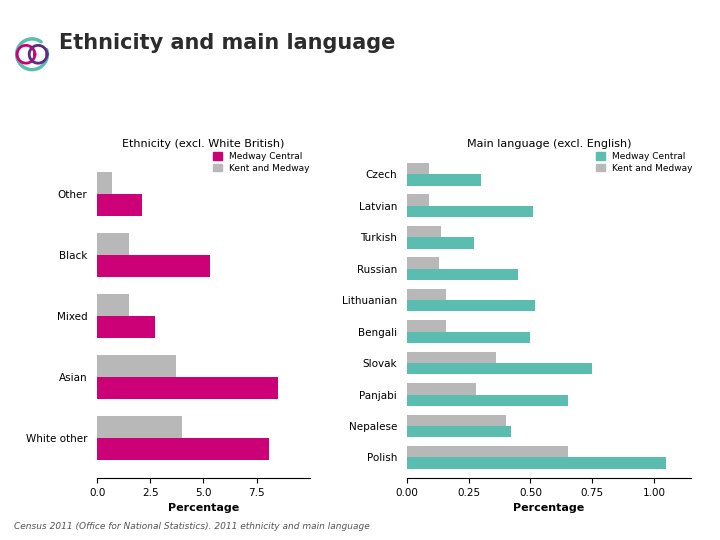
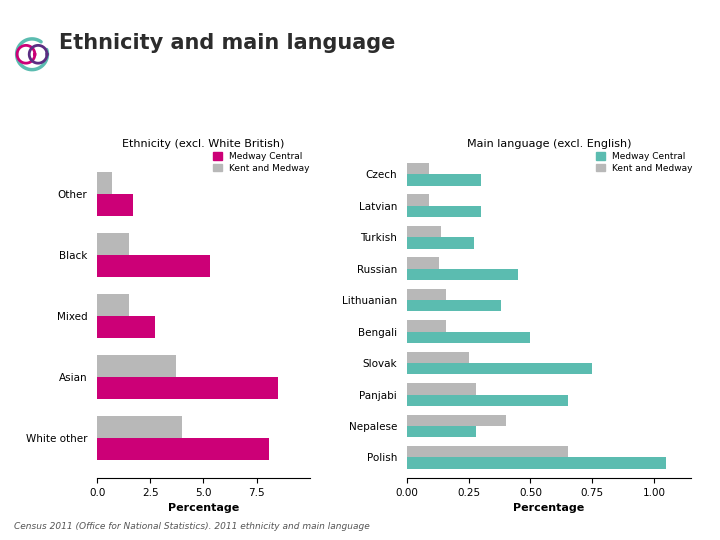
Ethnicity (excl. White British)/Medway Central/Other: 2.1 -> 1.7
Main language (excl. English)/Medway Central/Latvian: 0.51 -> 0.30
Main language (excl. English)/Medway Central/Lithuanian: 0.52 -> 0.38
Main language (excl. English)/Kent and Medway/Slovak: 0.36 -> 0.25
Main language (excl. English)/Medway Central/Nepalese: 0.42 -> 0.28
